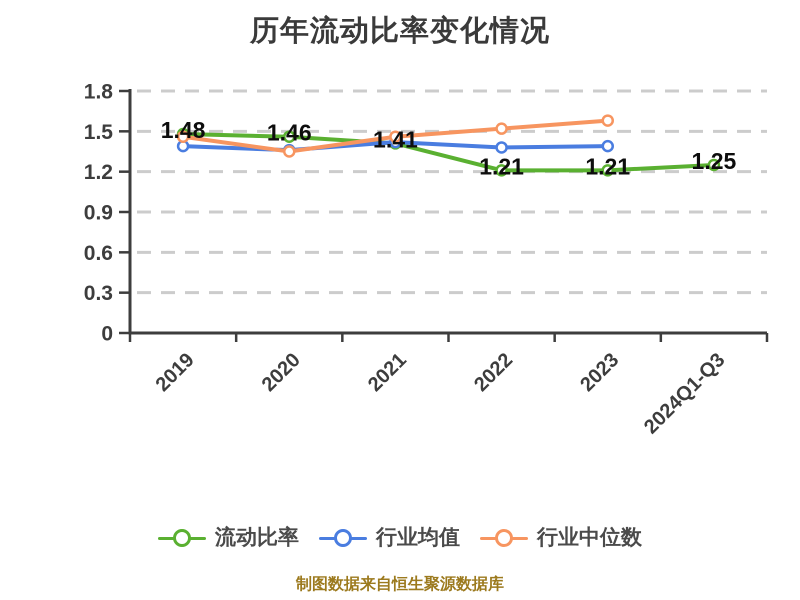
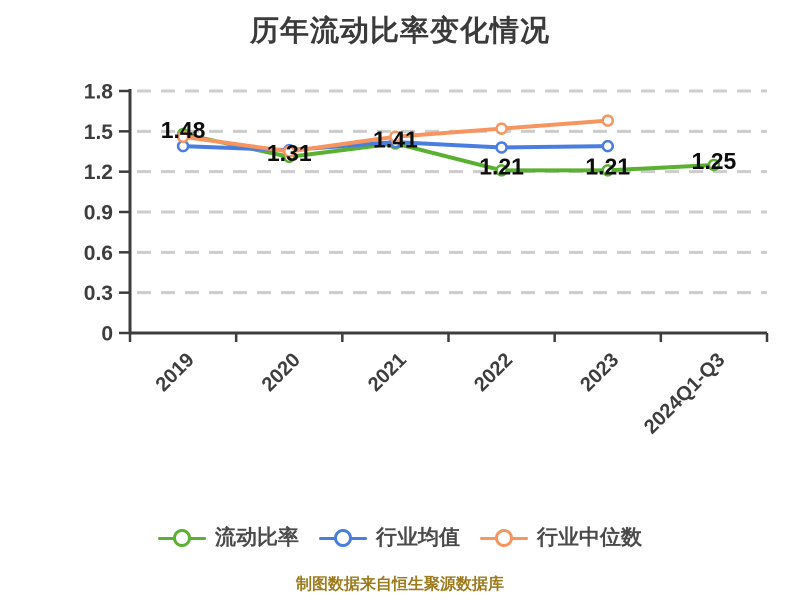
流动比率/2020: 1.46 -> 1.31
